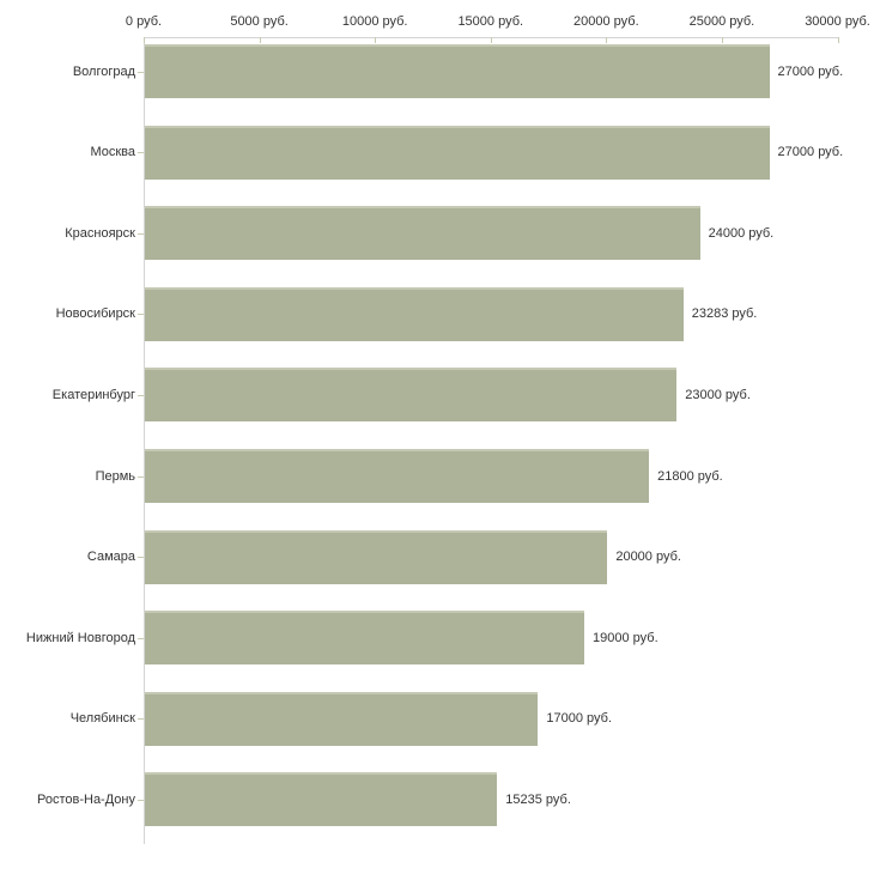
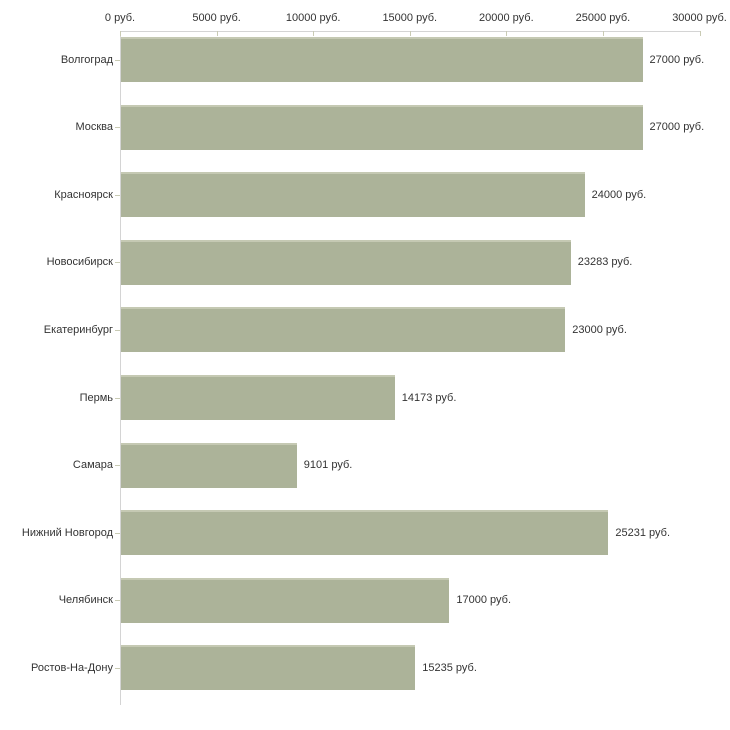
Пермь: 21800 -> 14173
Самара: 20000 -> 9101
Нижний Новгород: 19000 -> 25231
